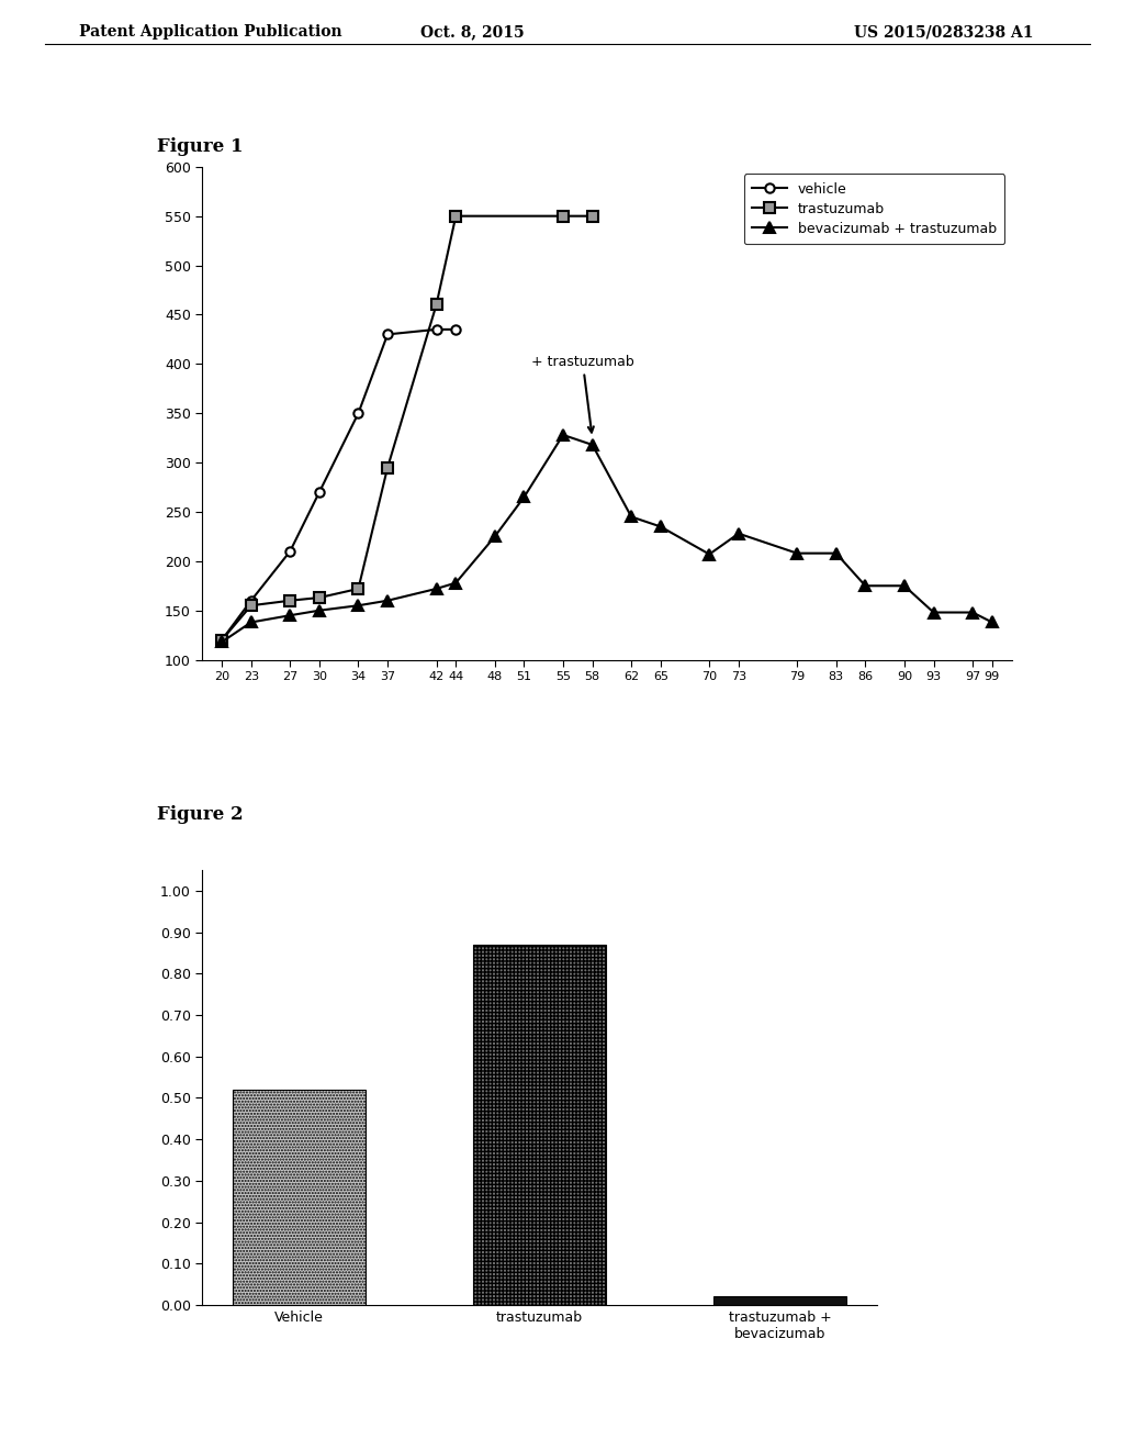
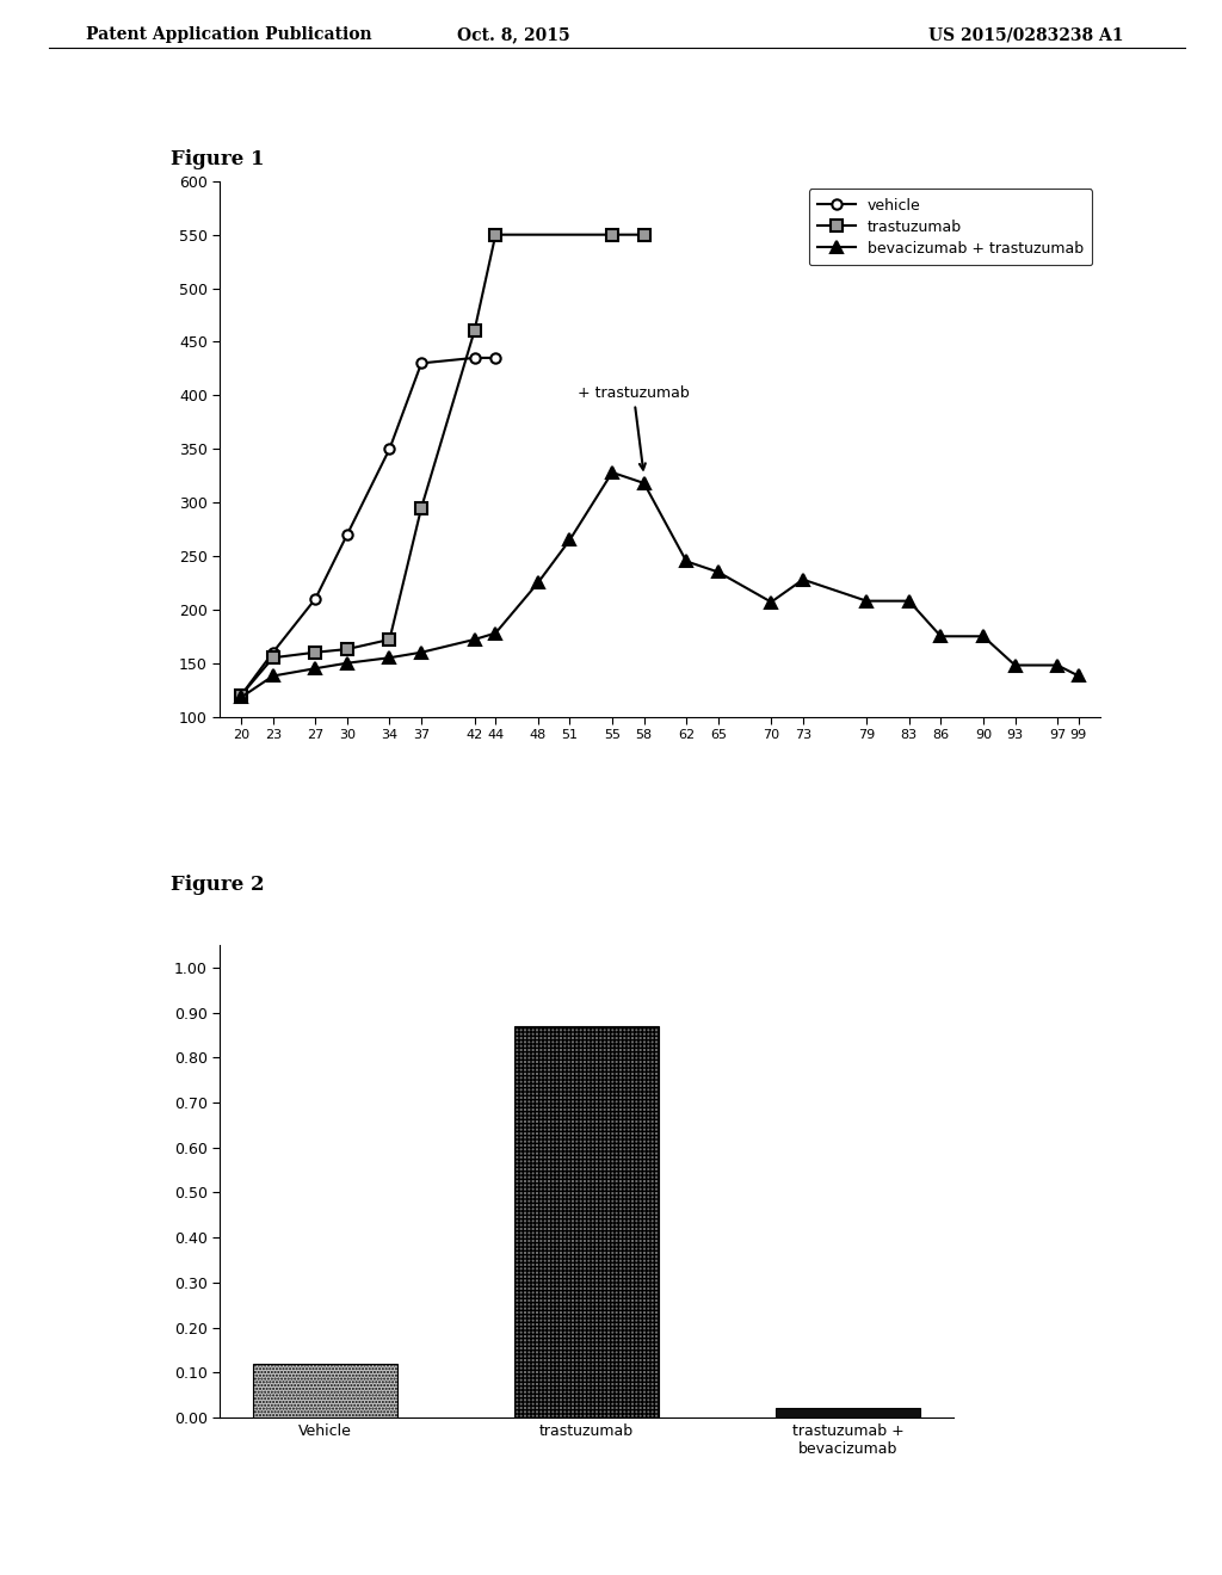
Vehicle: 0.52 -> 0.12
